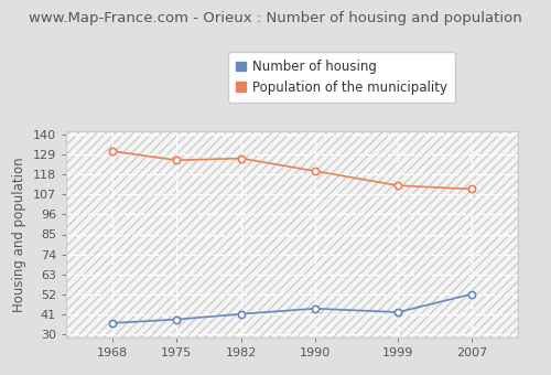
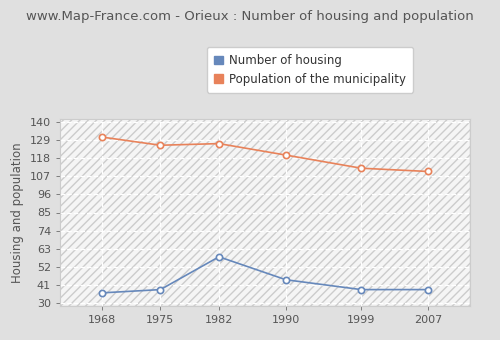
Number of housing/1982: 41 -> 58
Number of housing/1999: 42 -> 38
Number of housing/2007: 52 -> 38
